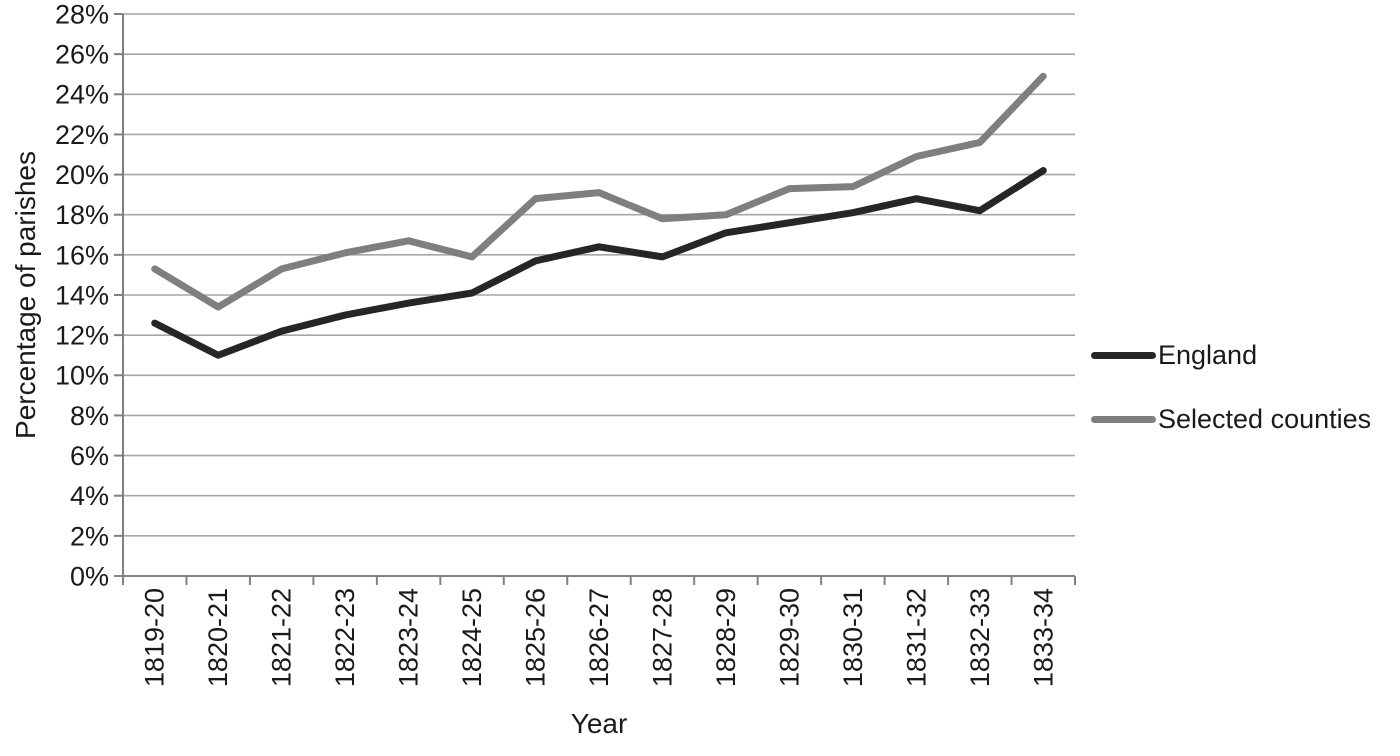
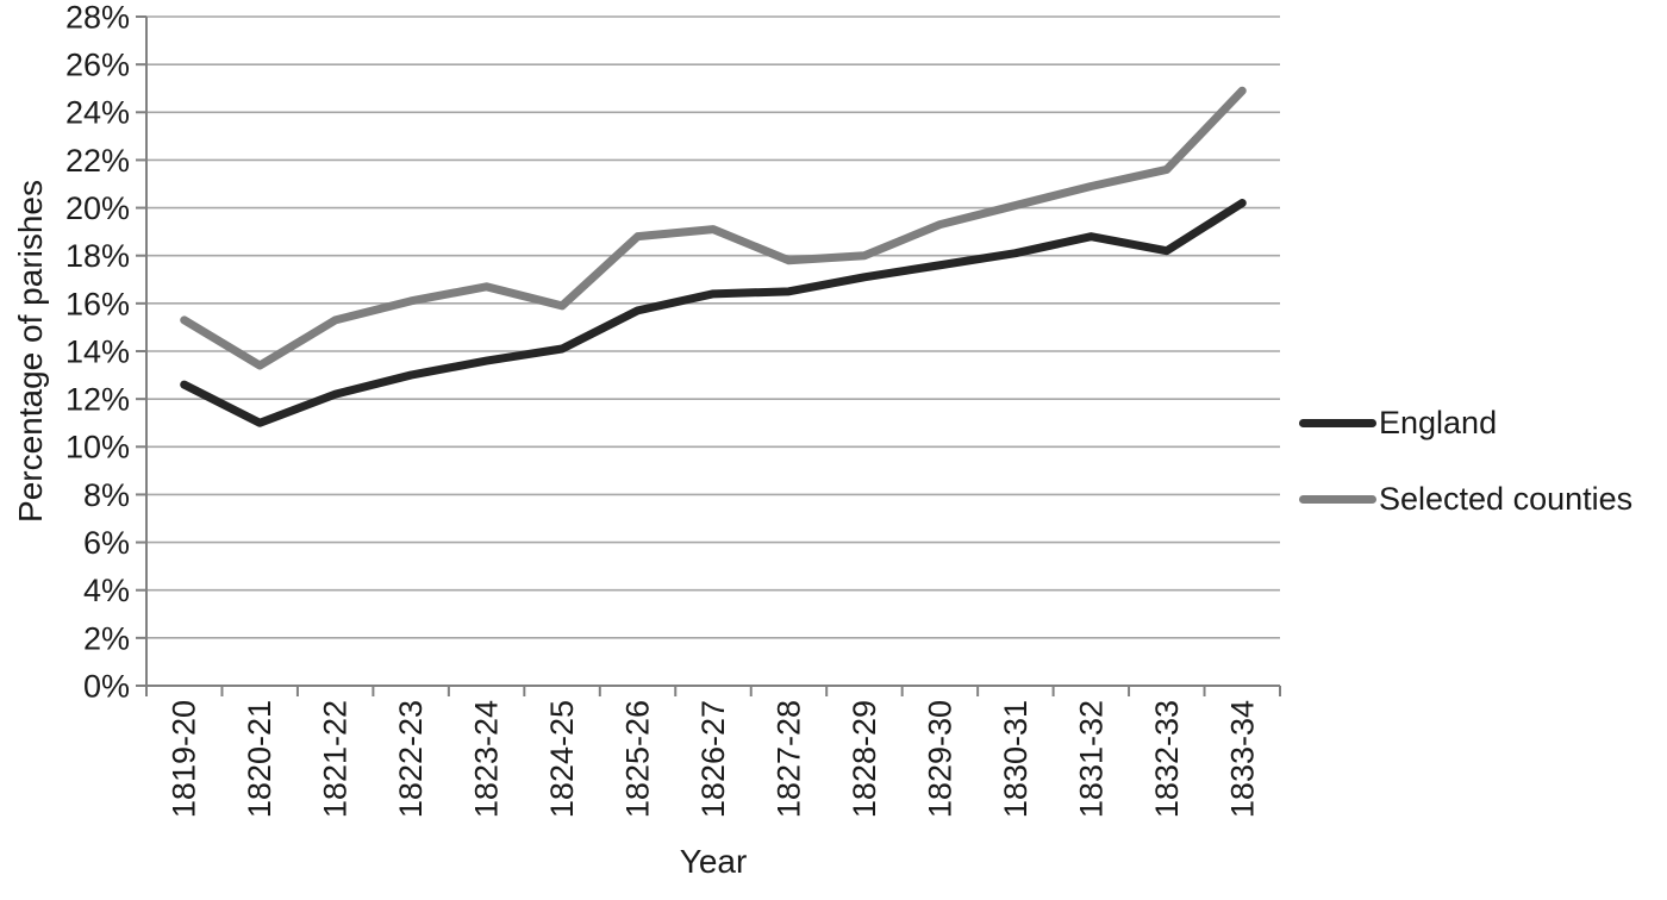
England/1827-28: 15.9% -> 16.5%
Selected counties/1830-31: 19.4% -> 20.1%
